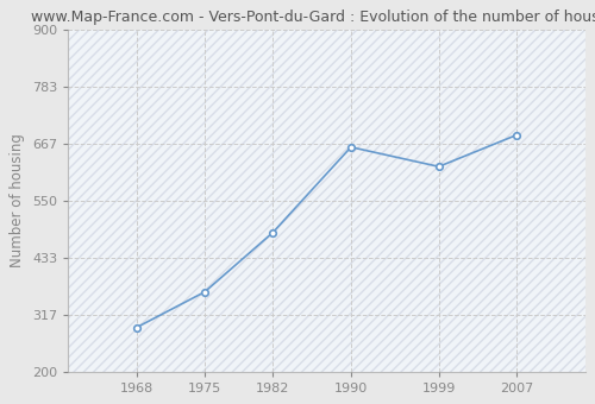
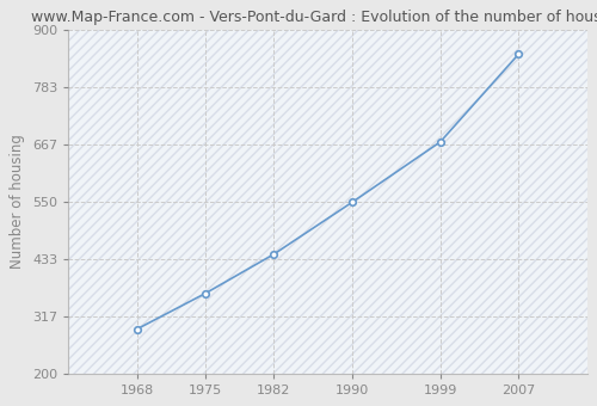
1982: 485 -> 443
1990: 660 -> 549
1999: 620 -> 672
2007: 685 -> 851
